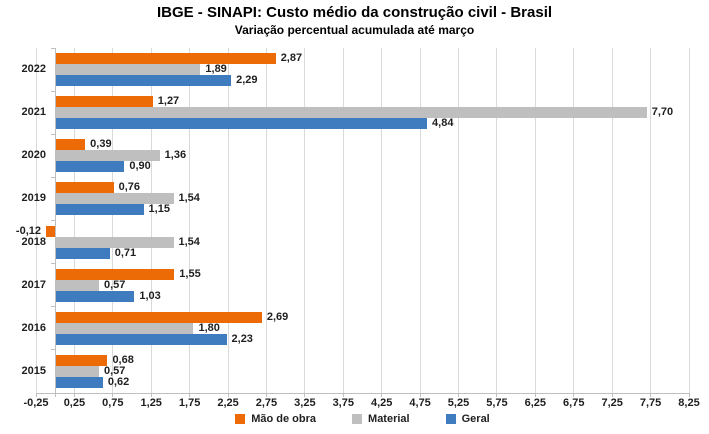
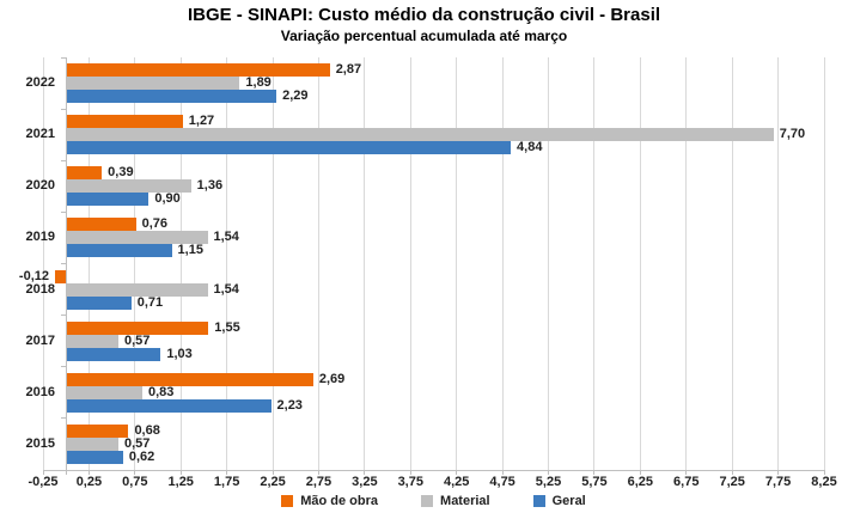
Material/2016: 1,80 -> 0,83
